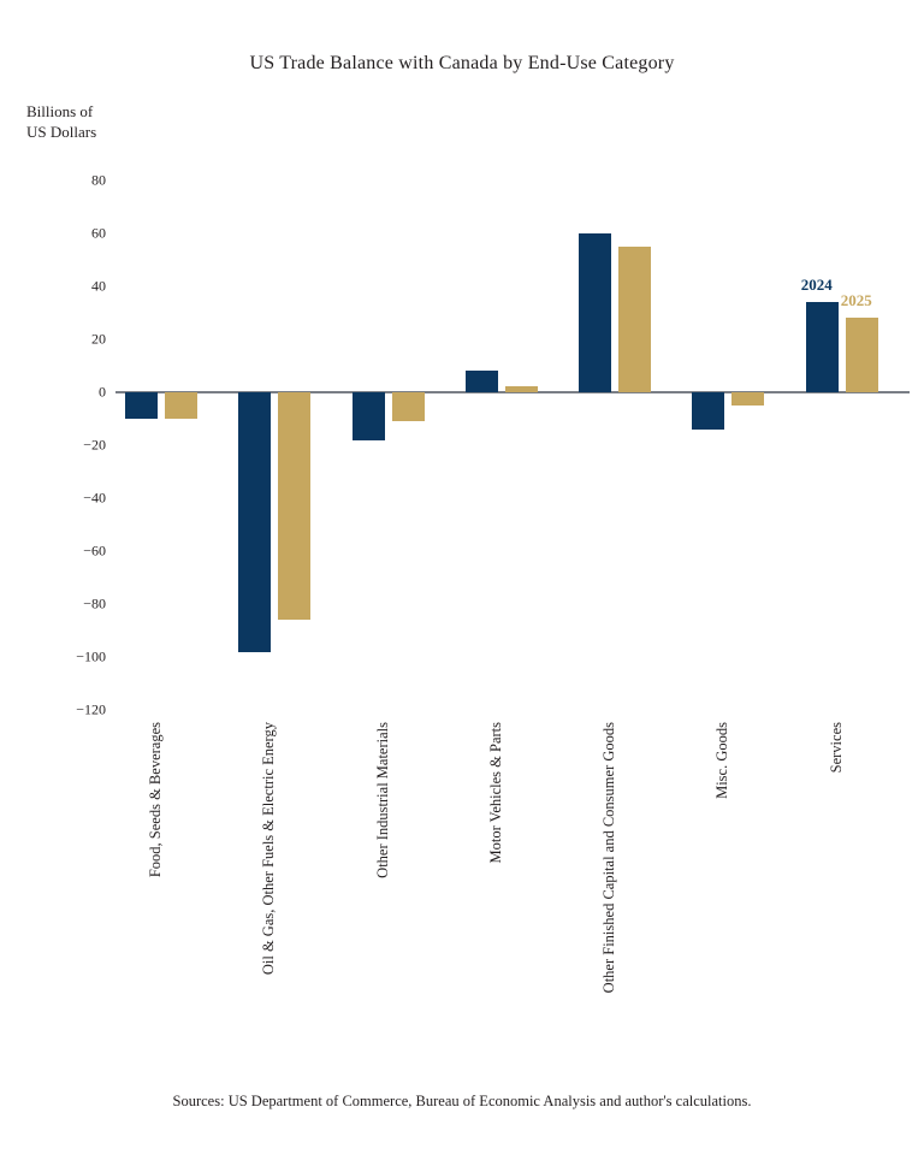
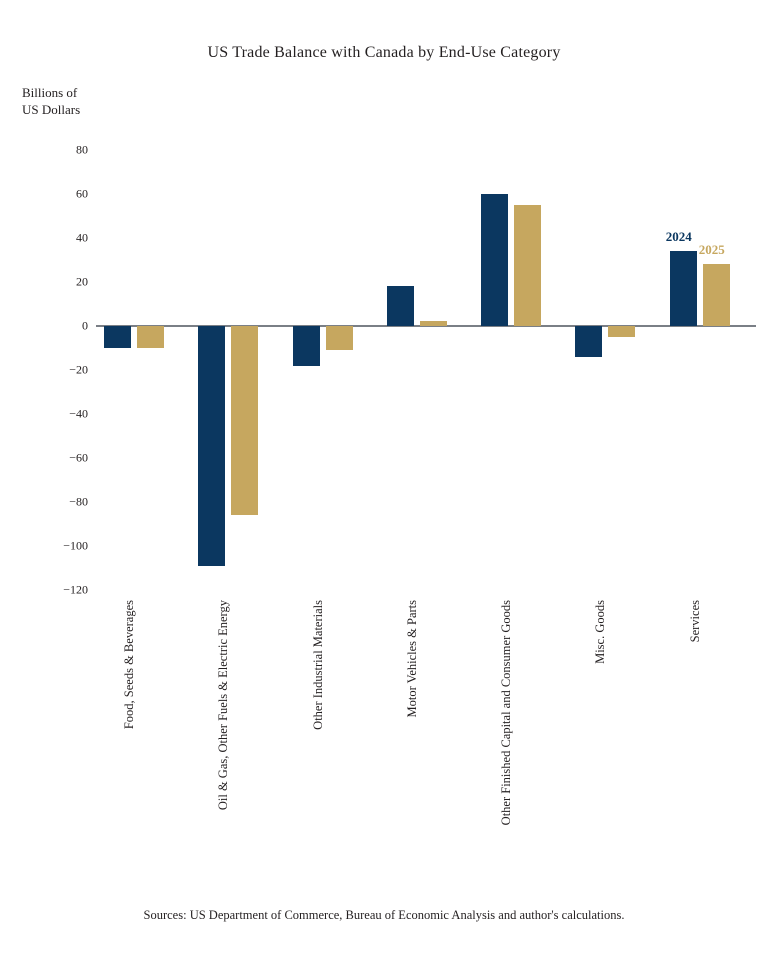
2024/Oil & Gas, Other Fuels & Electric Energy: -98 -> -109
2024/Motor Vehicles & Parts: 8 -> 18
